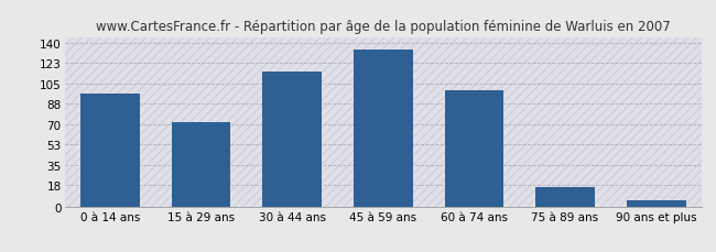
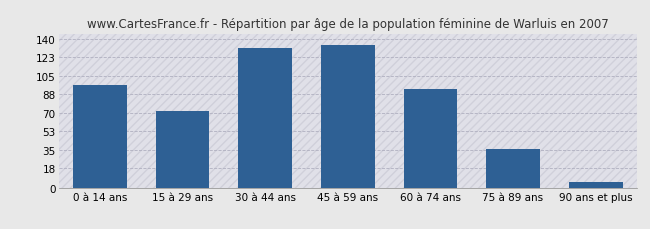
30 à 44 ans: 115 -> 131
60 à 74 ans: 99 -> 93
75 à 89 ans: 17 -> 36
